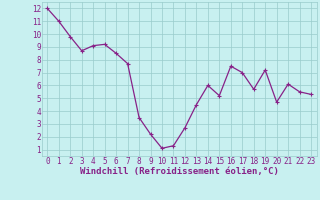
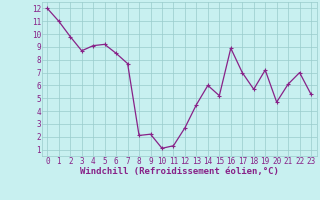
8: 3.5 -> 2.1
16: 7.5 -> 8.9
22: 5.5 -> 7.0
